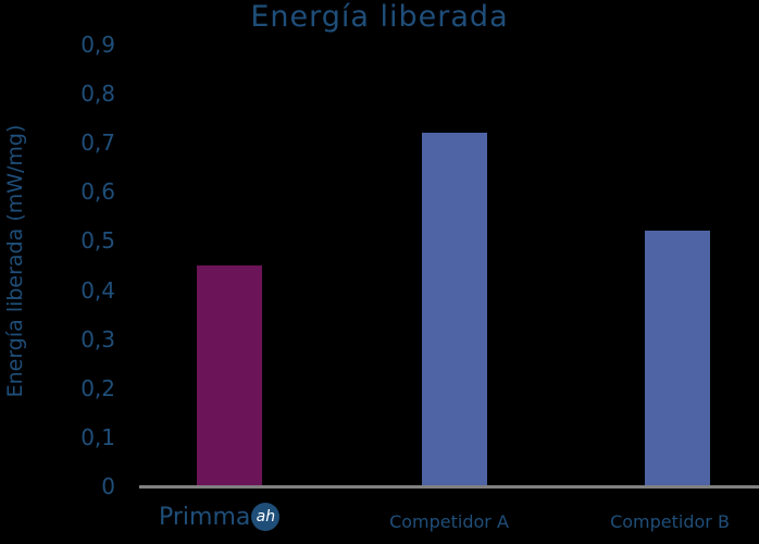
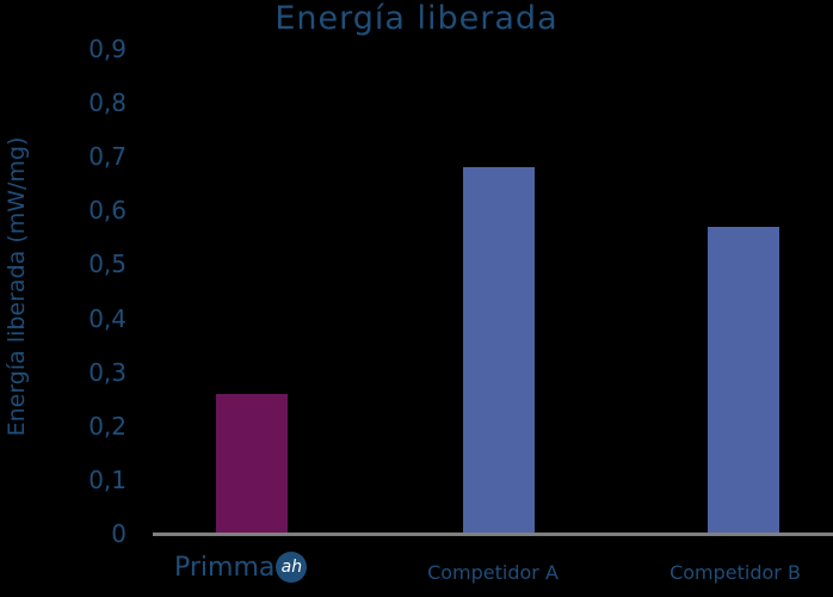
Primma ah: 0,45 -> 0,26
Competidor A: 0,72 -> 0,68
Competidor B: 0,52 -> 0,57
